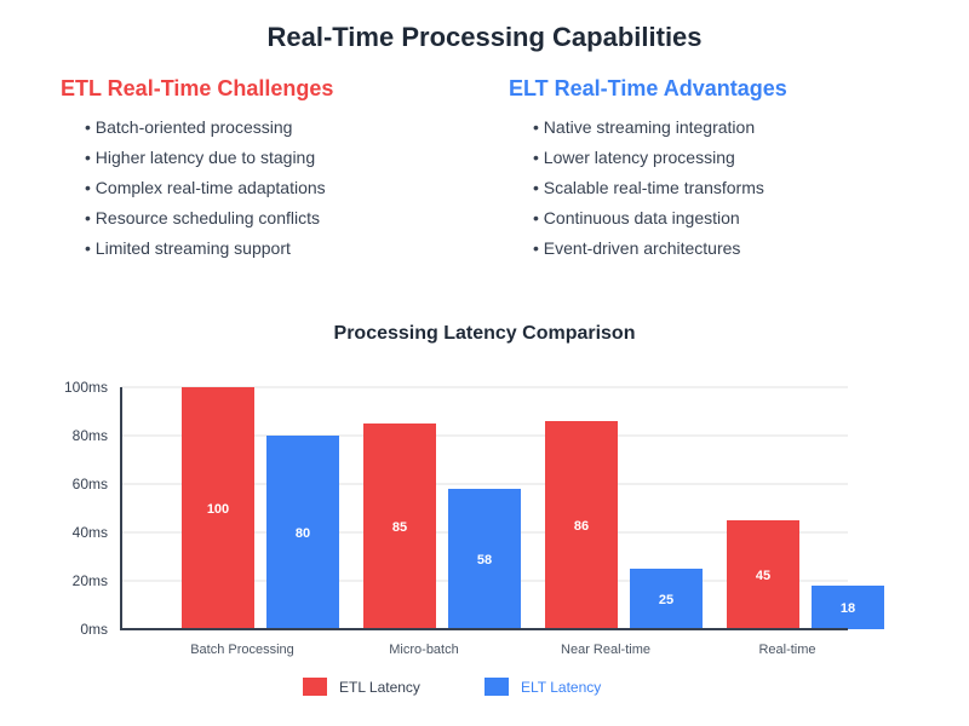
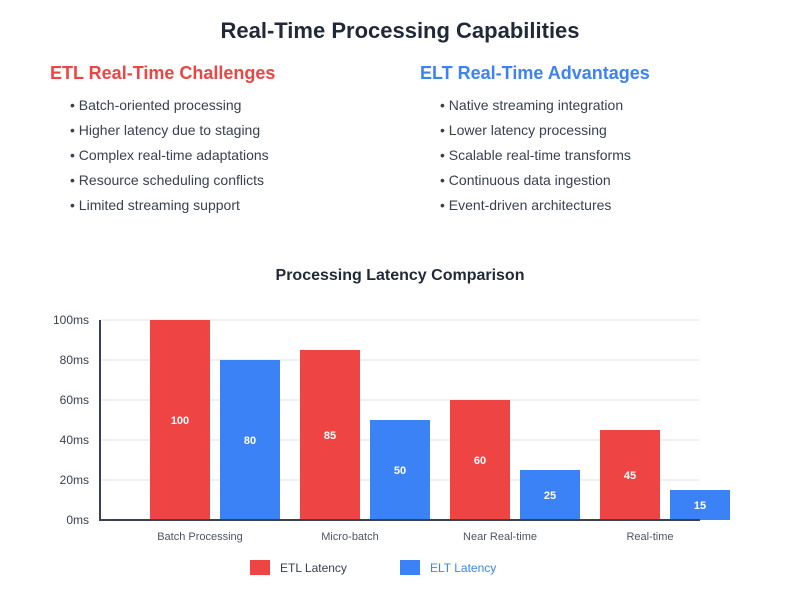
ELT Latency/Micro-batch: 58 -> 50
ETL Latency/Near Real-time: 86 -> 60
ELT Latency/Real-time: 18 -> 15
